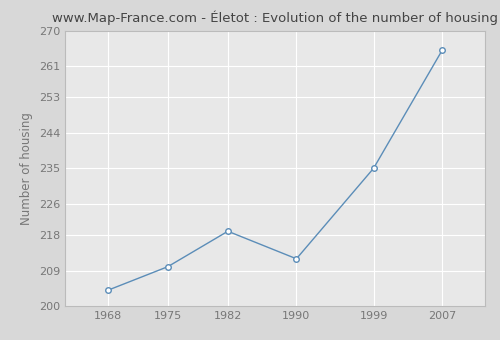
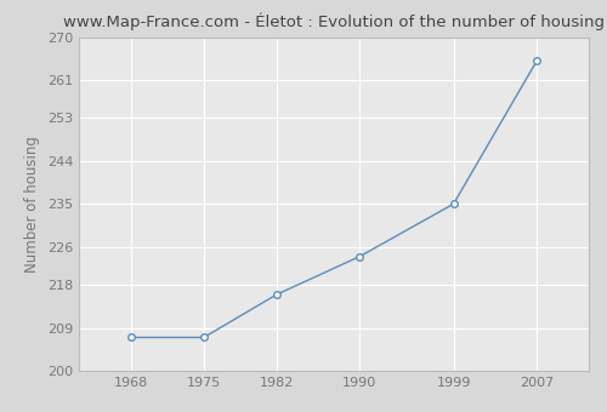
1968: 204 -> 207
1975: 210 -> 207
1982: 219 -> 216
1990: 212 -> 224
